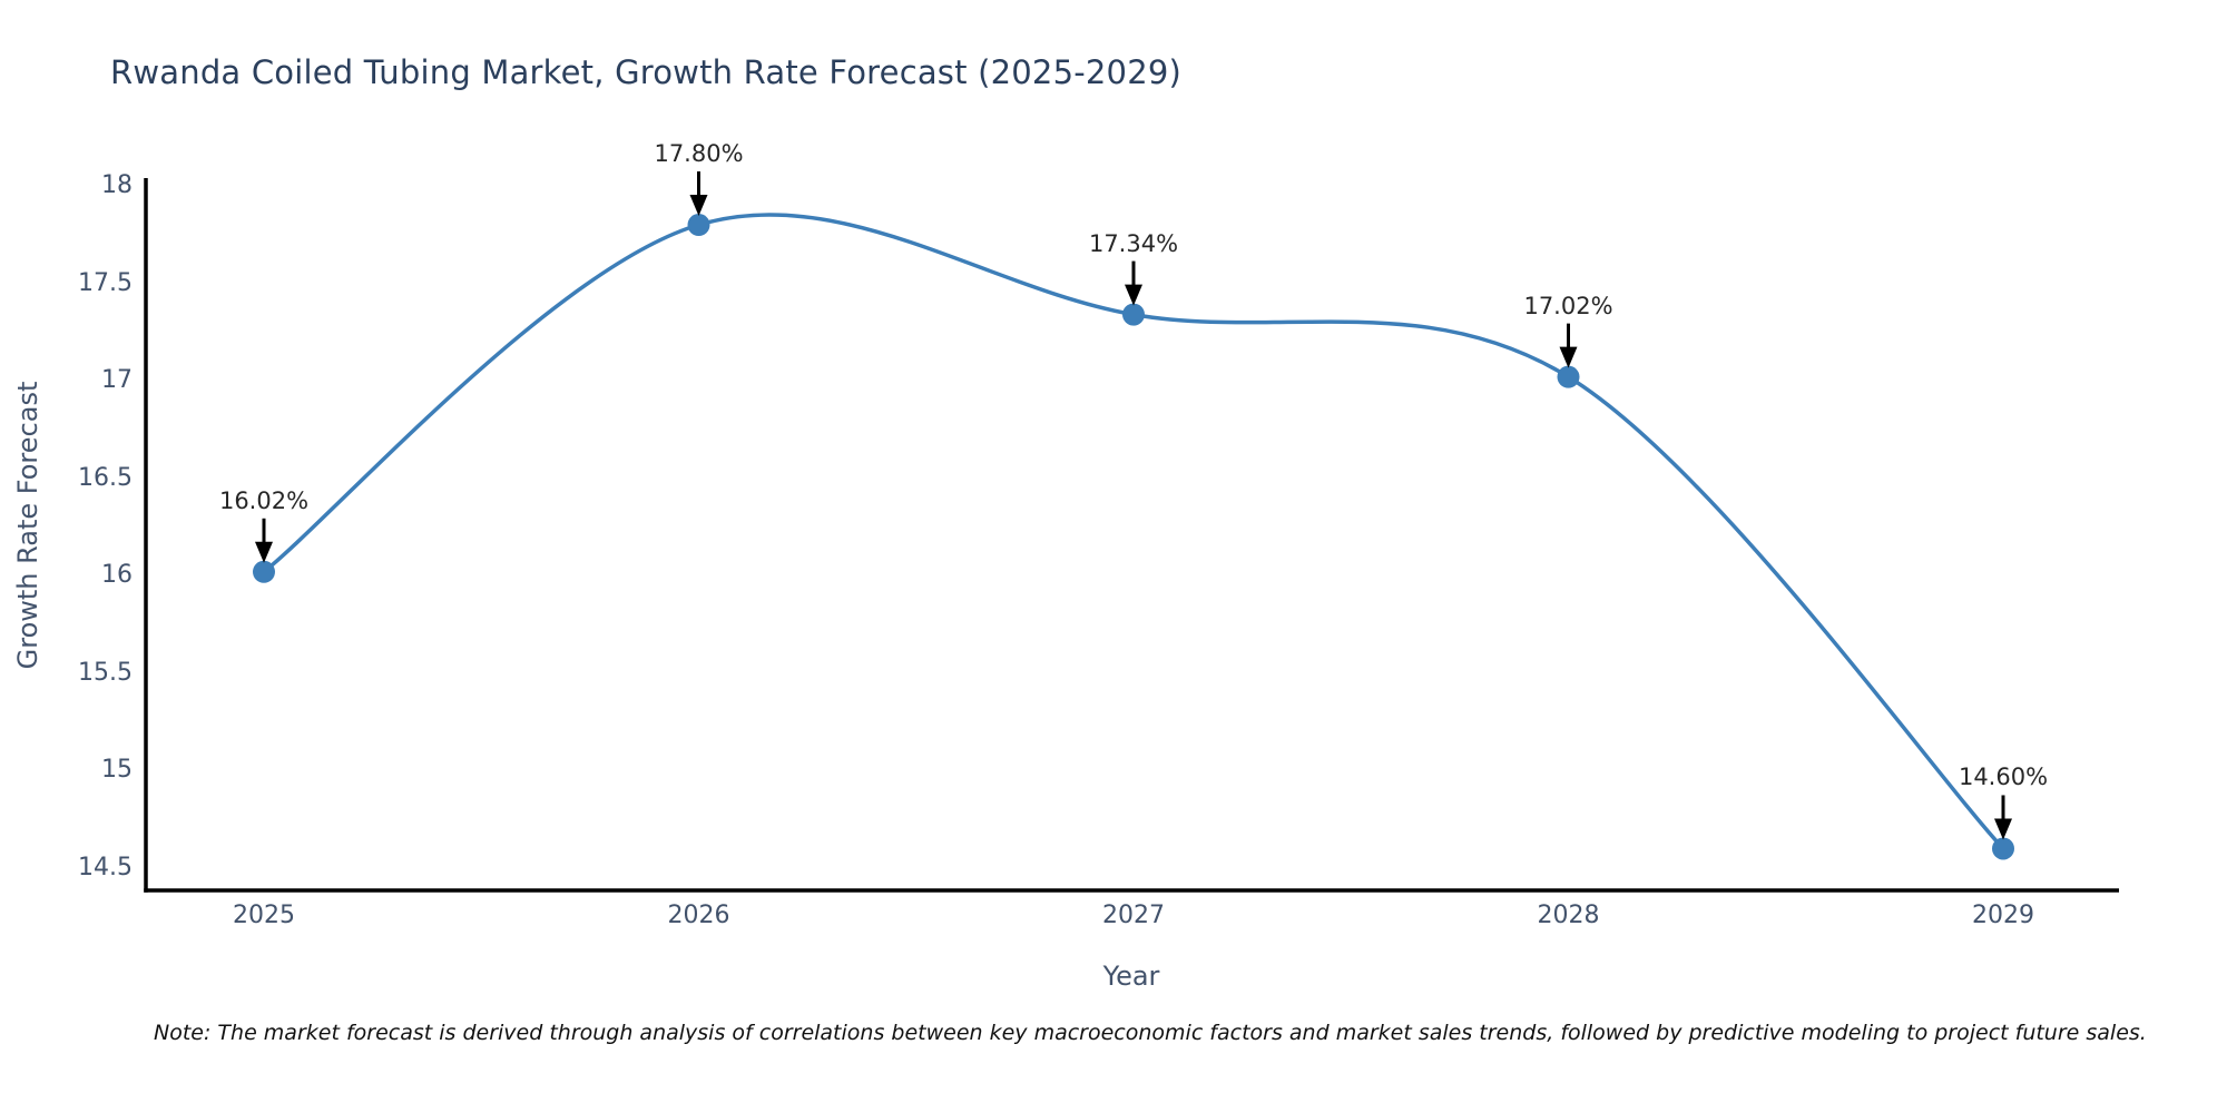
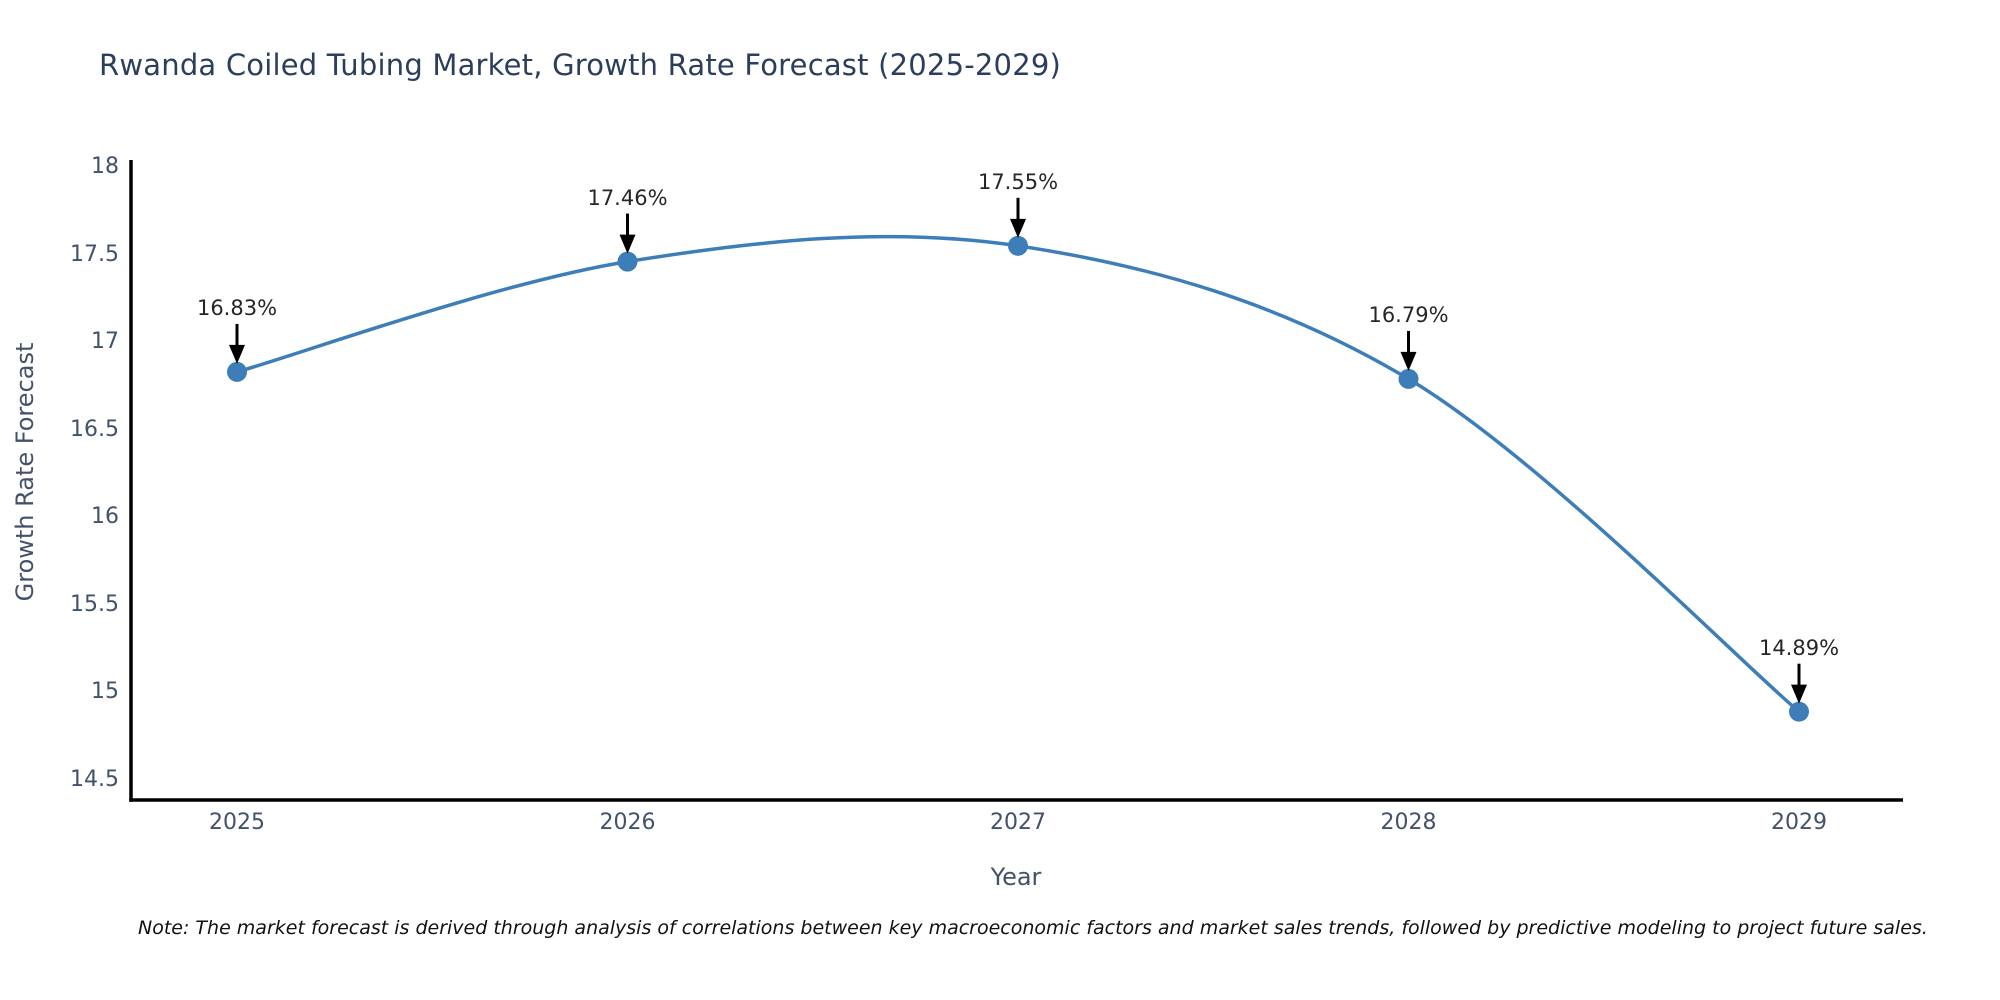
2025: 16.02% -> 16.83%
2026: 17.80% -> 17.46%
2027: 17.34% -> 17.55%
2028: 17.02% -> 16.79%
2029: 14.60% -> 14.89%
